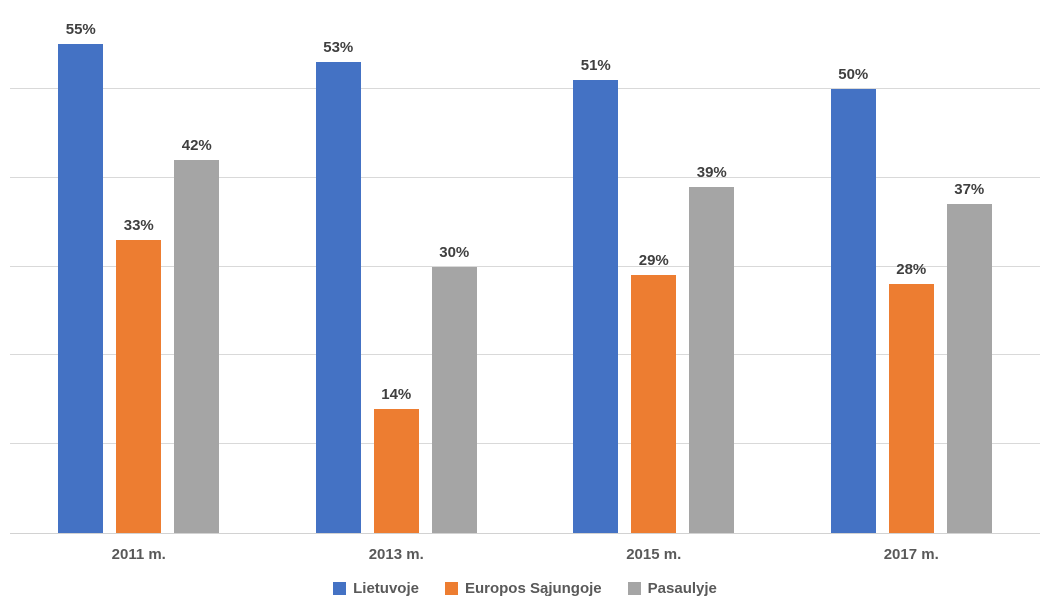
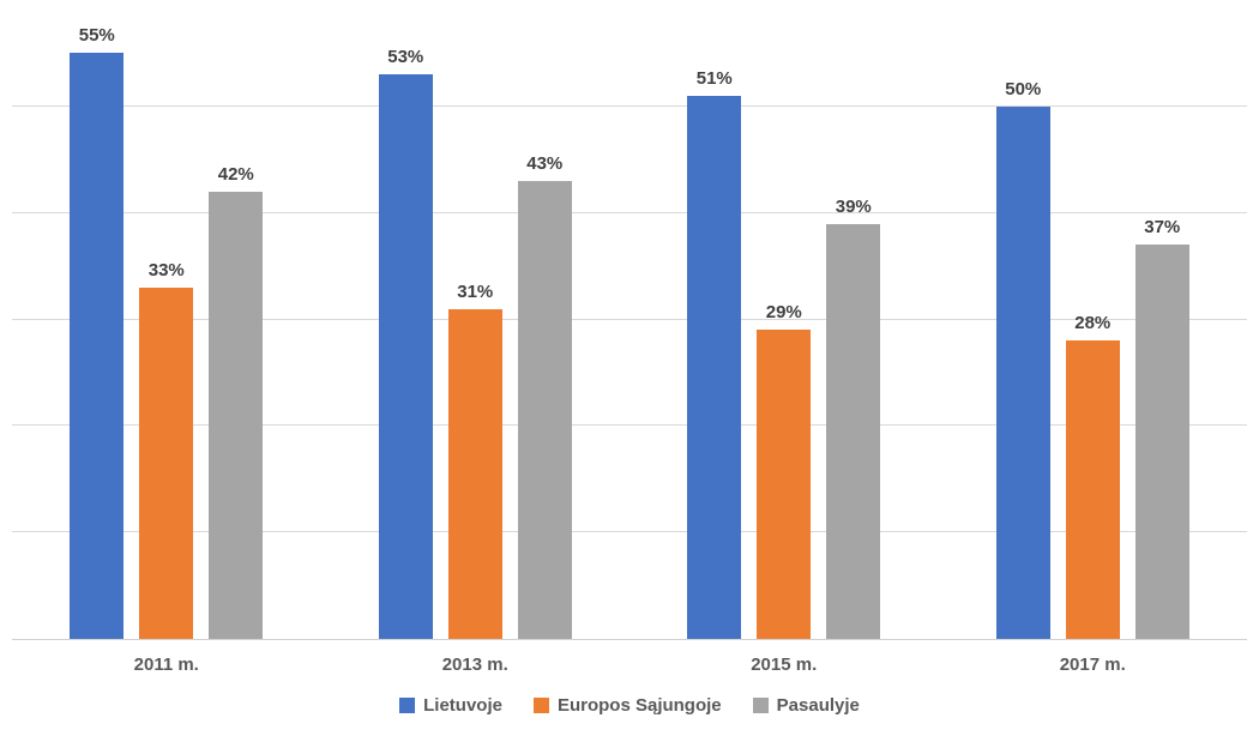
Europos Sąjungoje/2013 m.: 14% -> 31%
Pasaulyje/2013 m.: 30% -> 43%
